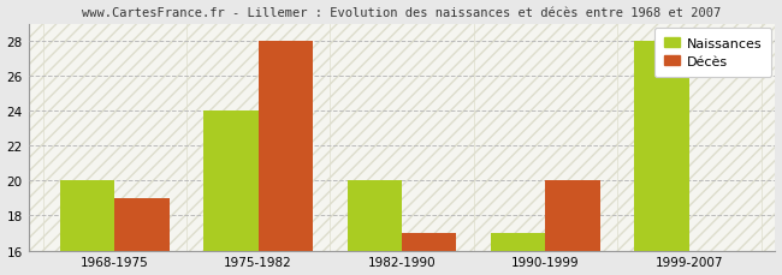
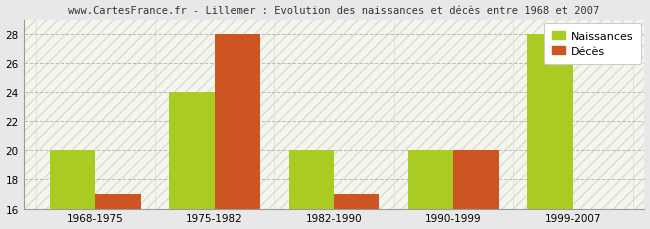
Décès/1968-1975: 19 -> 17
Naissances/1990-1999: 17 -> 20
